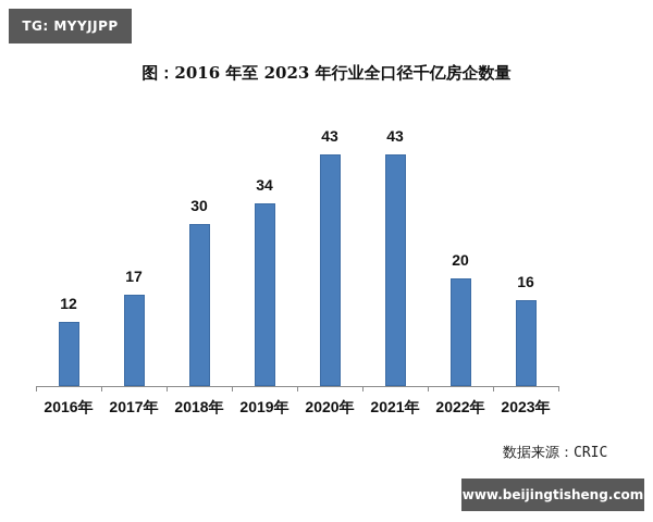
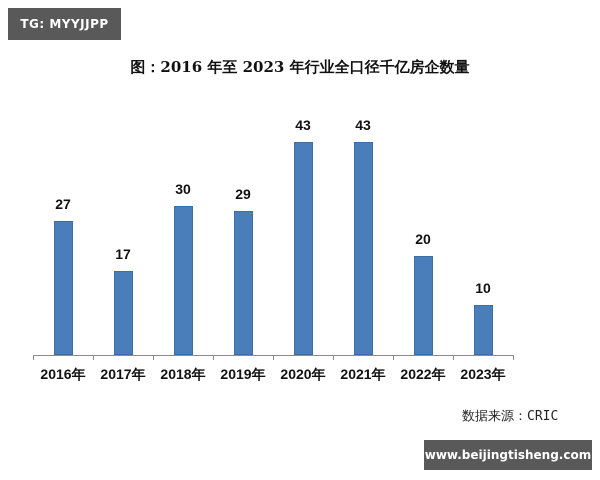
2016年: 12 -> 27
2019年: 34 -> 29
2023年: 16 -> 10
